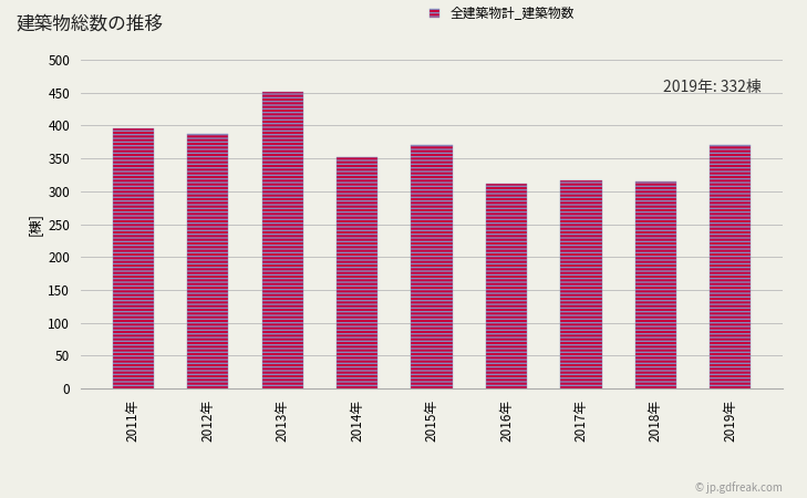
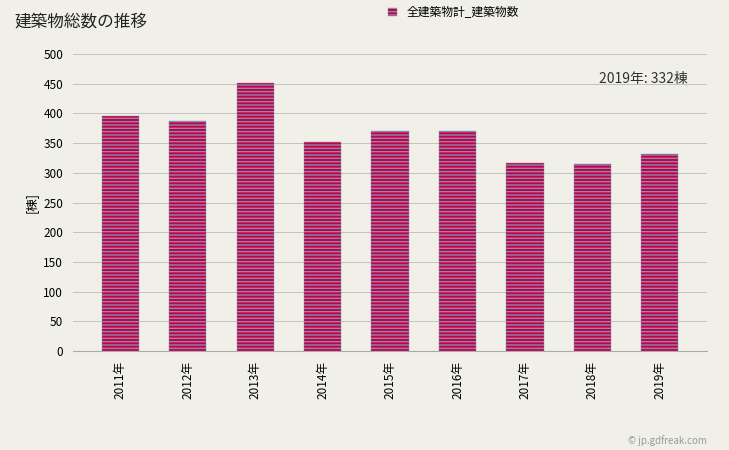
2016年: 312 -> 370
2019年: 370 -> 332
